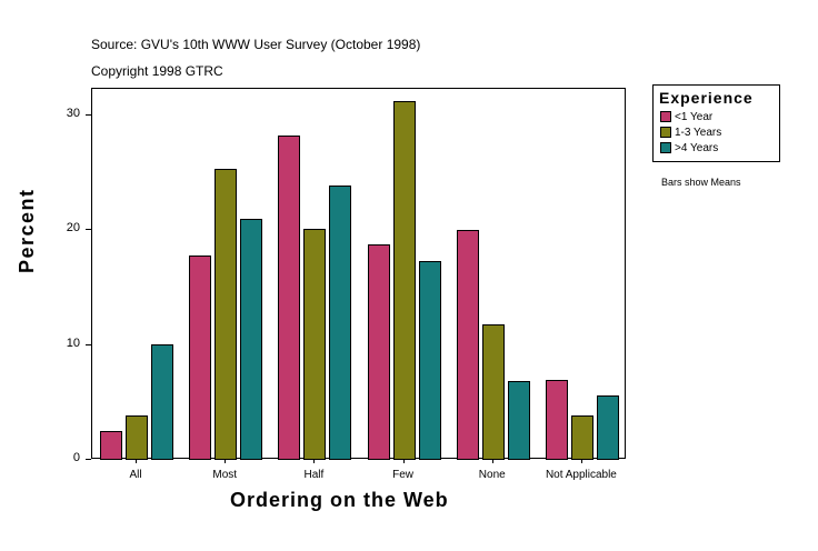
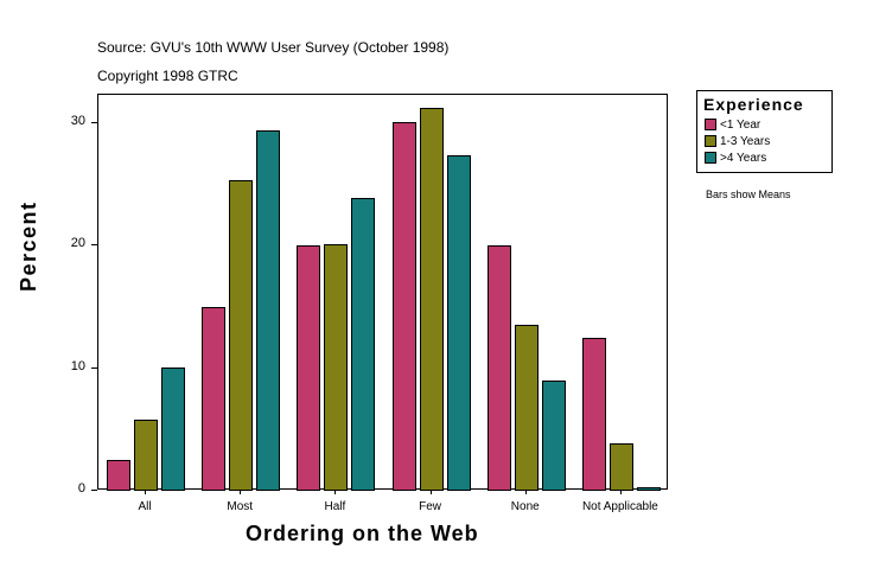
1-3 Years/All: 3.9 -> 5.8
<1 Year/Most: 17.8 -> 15.0
>4 Years/Most: 21.0 -> 29.4
<1 Year/Half: 28.3 -> 20.0
<1 Year/Few: 18.8 -> 30.1
>4 Years/Few: 17.3 -> 27.4
1-3 Years/None: 11.8 -> 13.6
>4 Years/None: 6.9 -> 9.0
<1 Year/Not Applicable: 7.0 -> 12.5
>4 Years/Not Applicable: 5.6 -> 0.3
